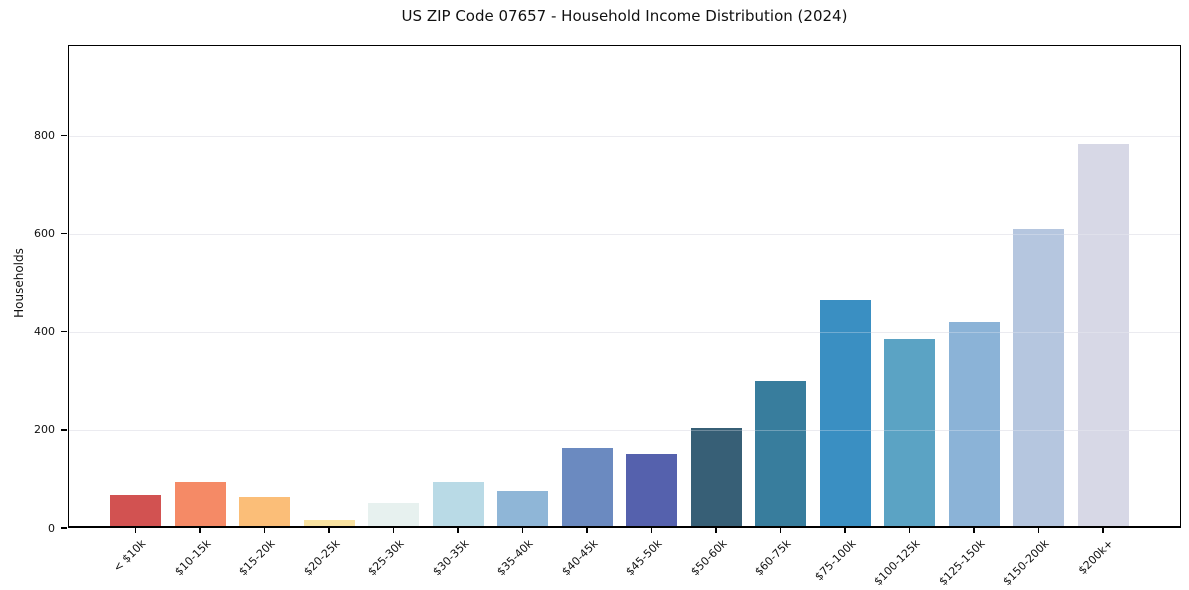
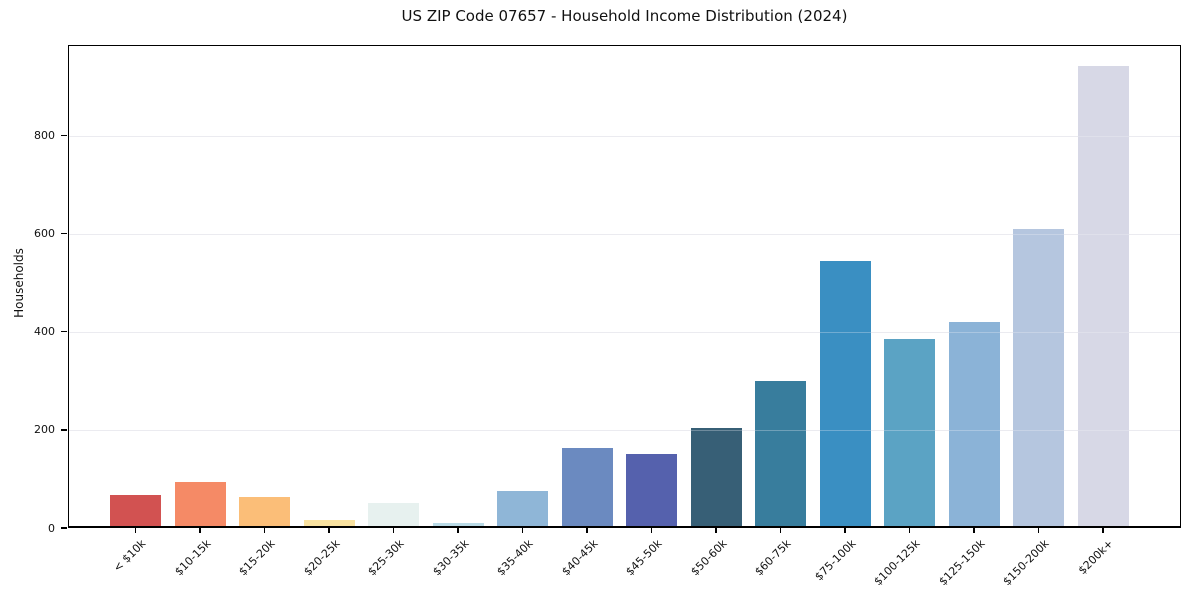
$30-35k: 90 -> 10
$75-100k: 460 -> 540
$200k+: 780 -> 940
